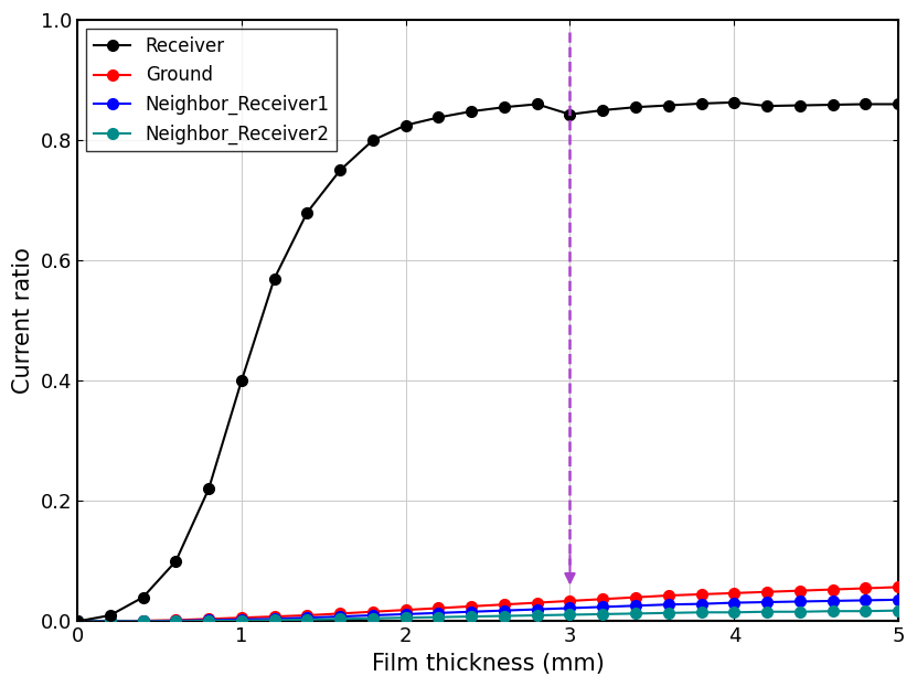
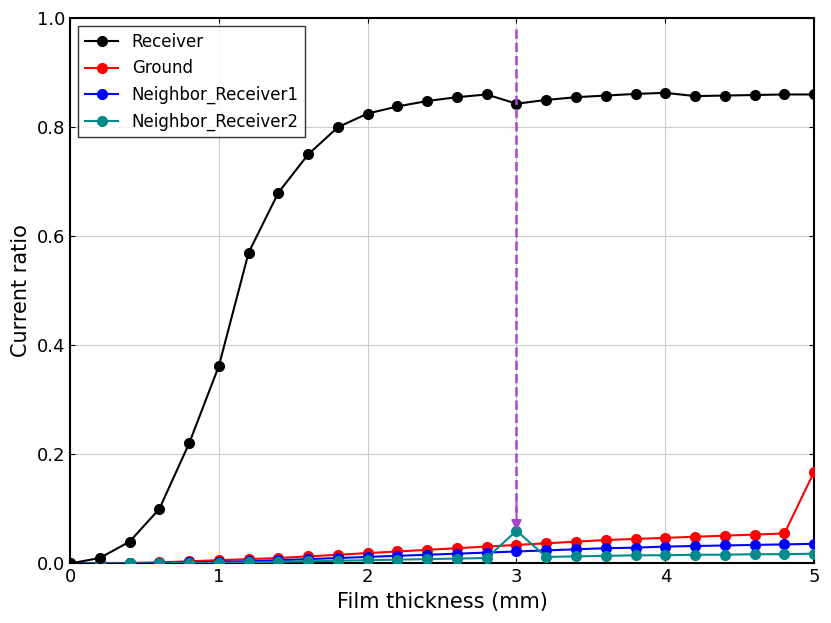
Receiver/1: 0.400 -> 0.362
Neighbor_Receiver2/3: 0.011 -> 0.060
Ground/5: 0.057 -> 0.168
